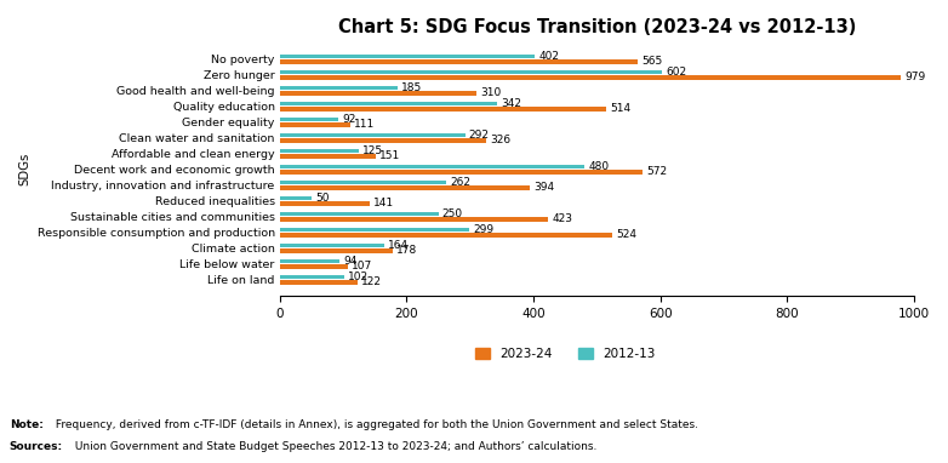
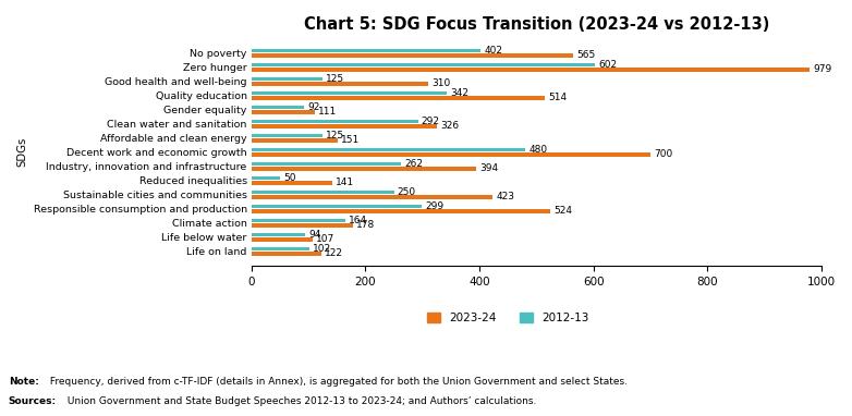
2012-13/Good health and well-being: 185 -> 125
2023-24/Decent work and economic growth: 572 -> 700
